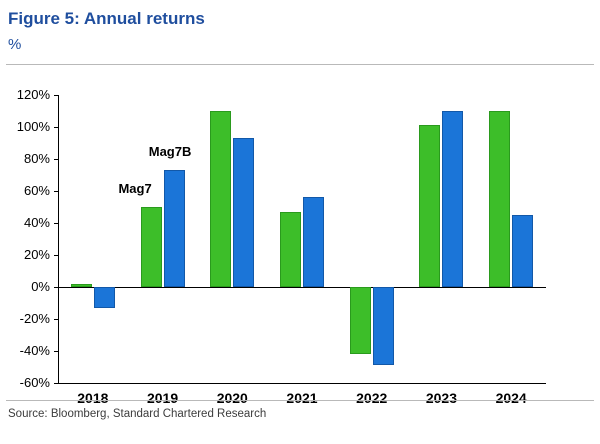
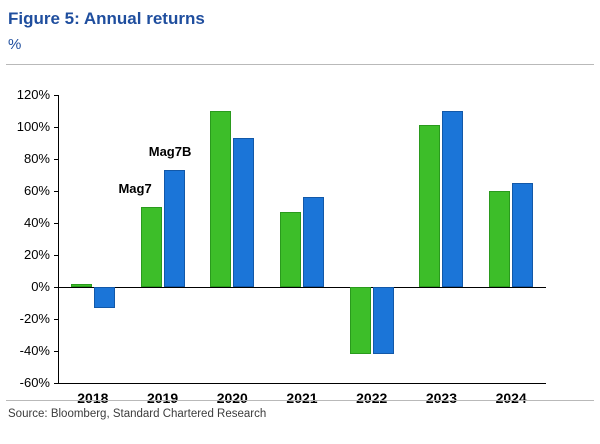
Mag7B/2022: -49% -> -42%
Mag7/2024: 110% -> 60%
Mag7B/2024: 45% -> 65%
